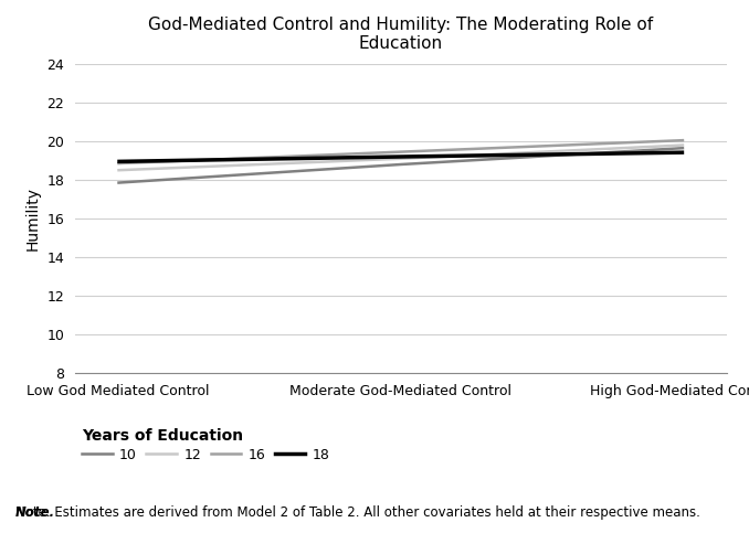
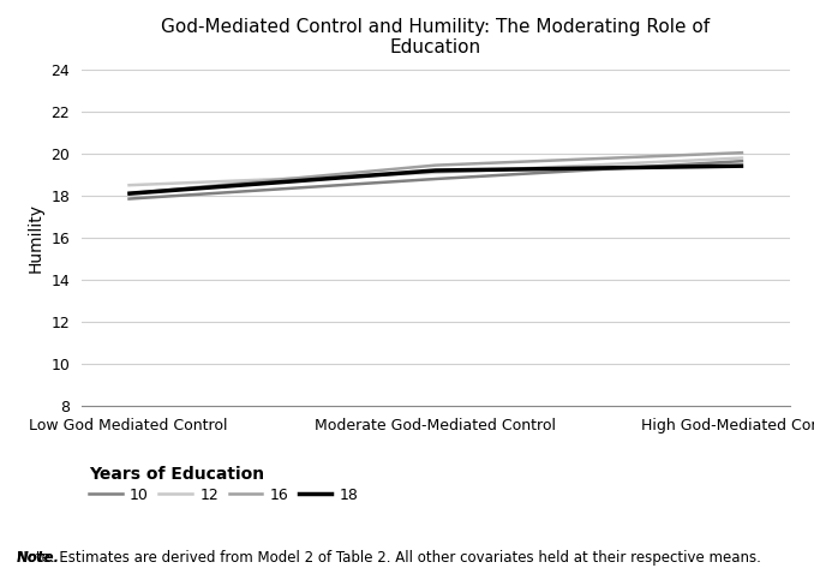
16/Low God Mediated Control: 18.9 -> 18.1
18/Low God Mediated Control: 18.9 -> 18.1
